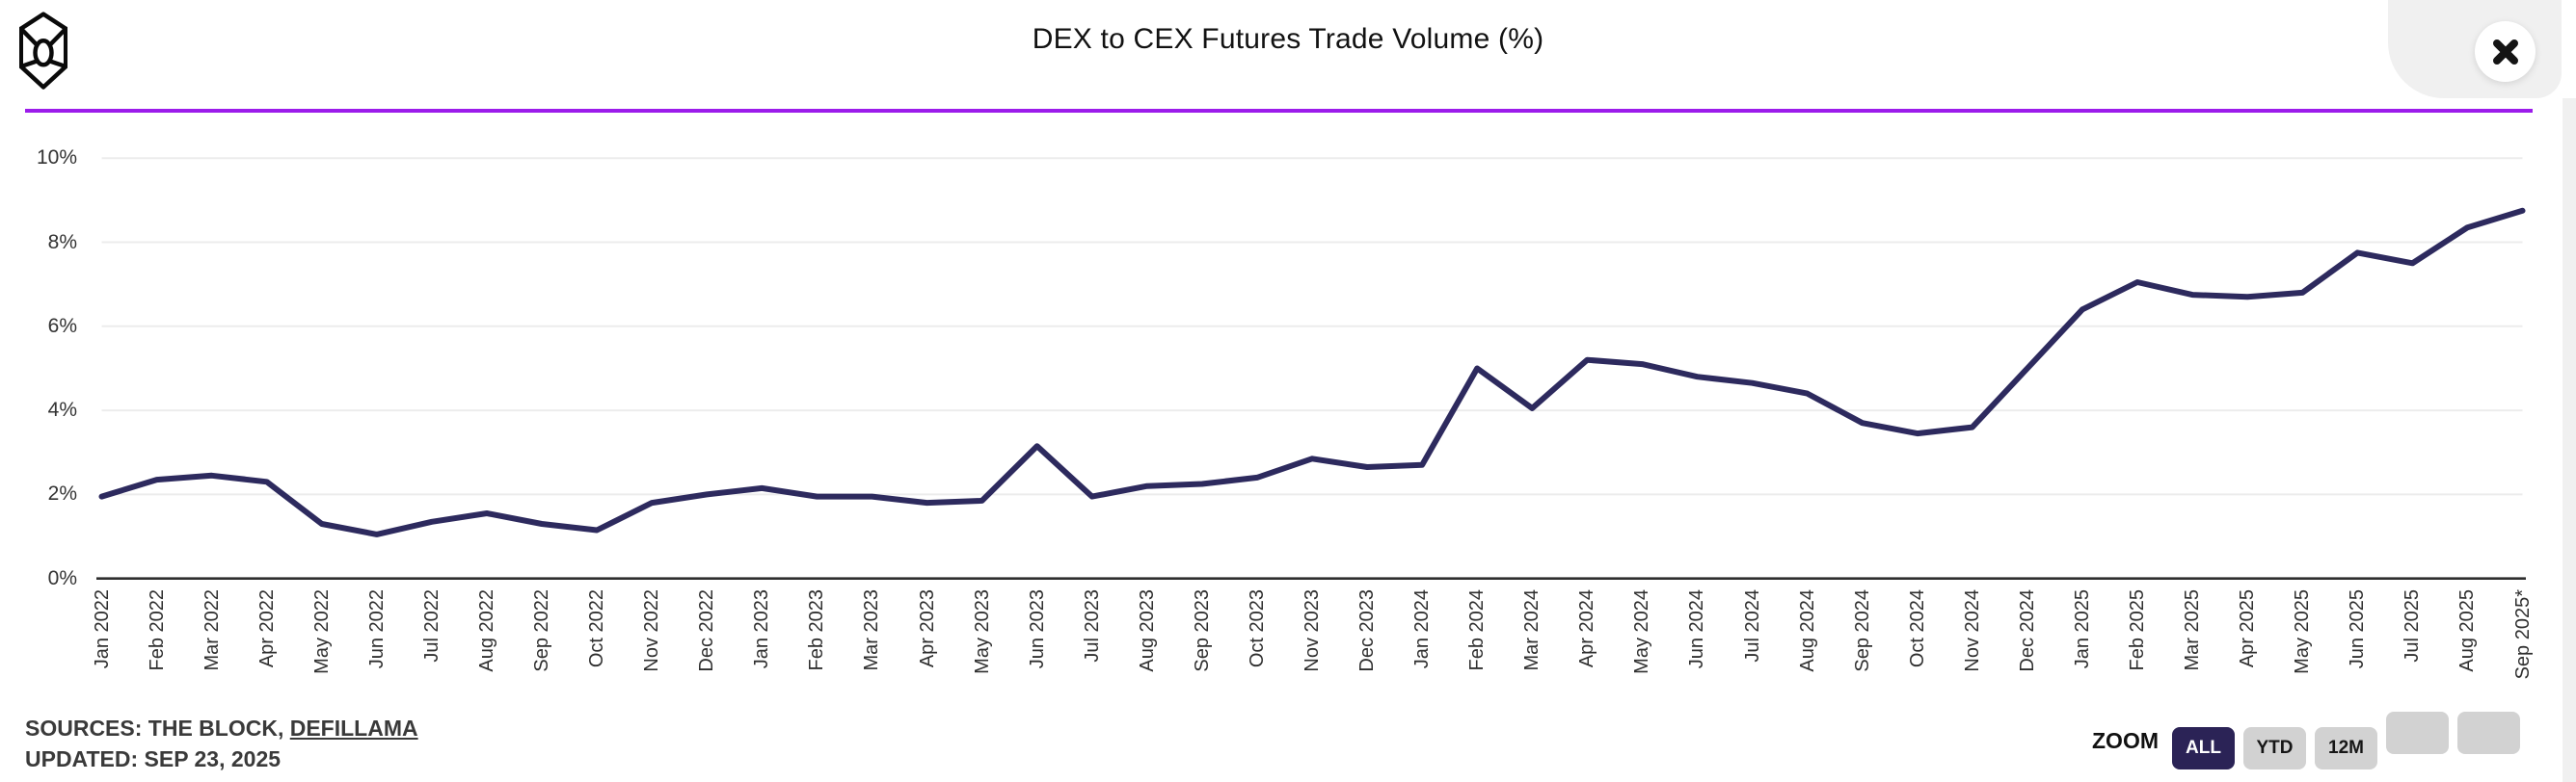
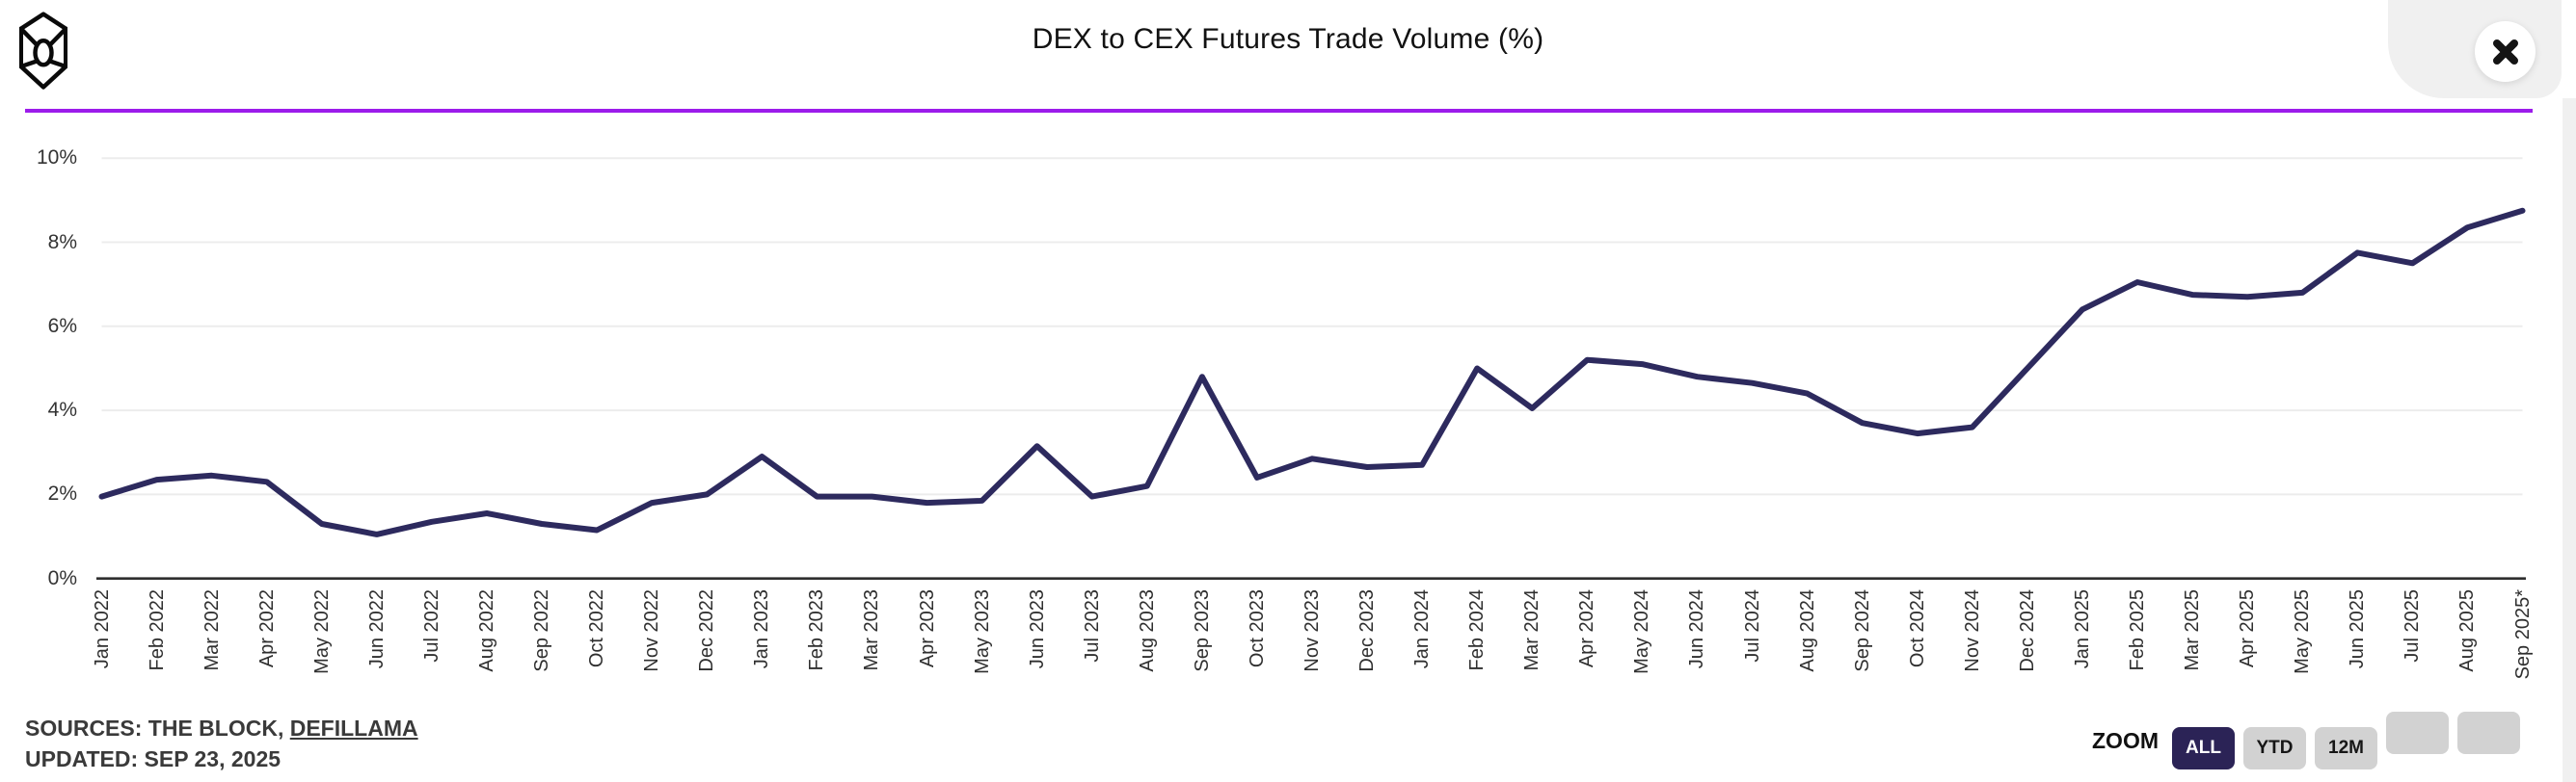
Jan 2023: 2.1% -> 2.9%
Sep 2023: 2.2% -> 4.8%
